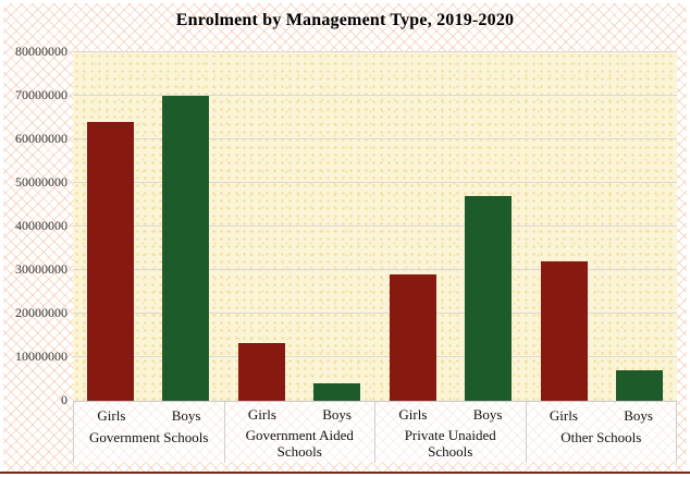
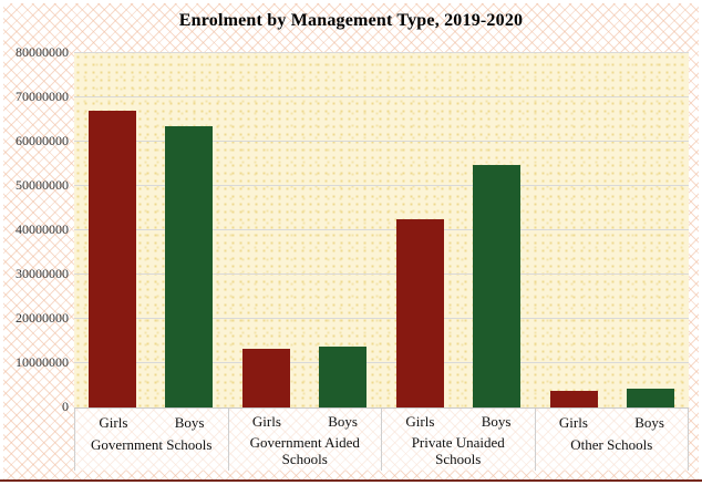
Girls/Government Schools: 64000000 -> 67000000
Boys/Government Schools: 70000000 -> 64000000
Boys/Government Aided Schools: 4000000 -> 14000000
Girls/Private Unaided Schools: 29000000 -> 42000000
Boys/Private Unaided Schools: 47000000 -> 55000000
Girls/Other Schools: 32000000 -> 4000000
Boys/Other Schools: 7000000 -> 4000000
